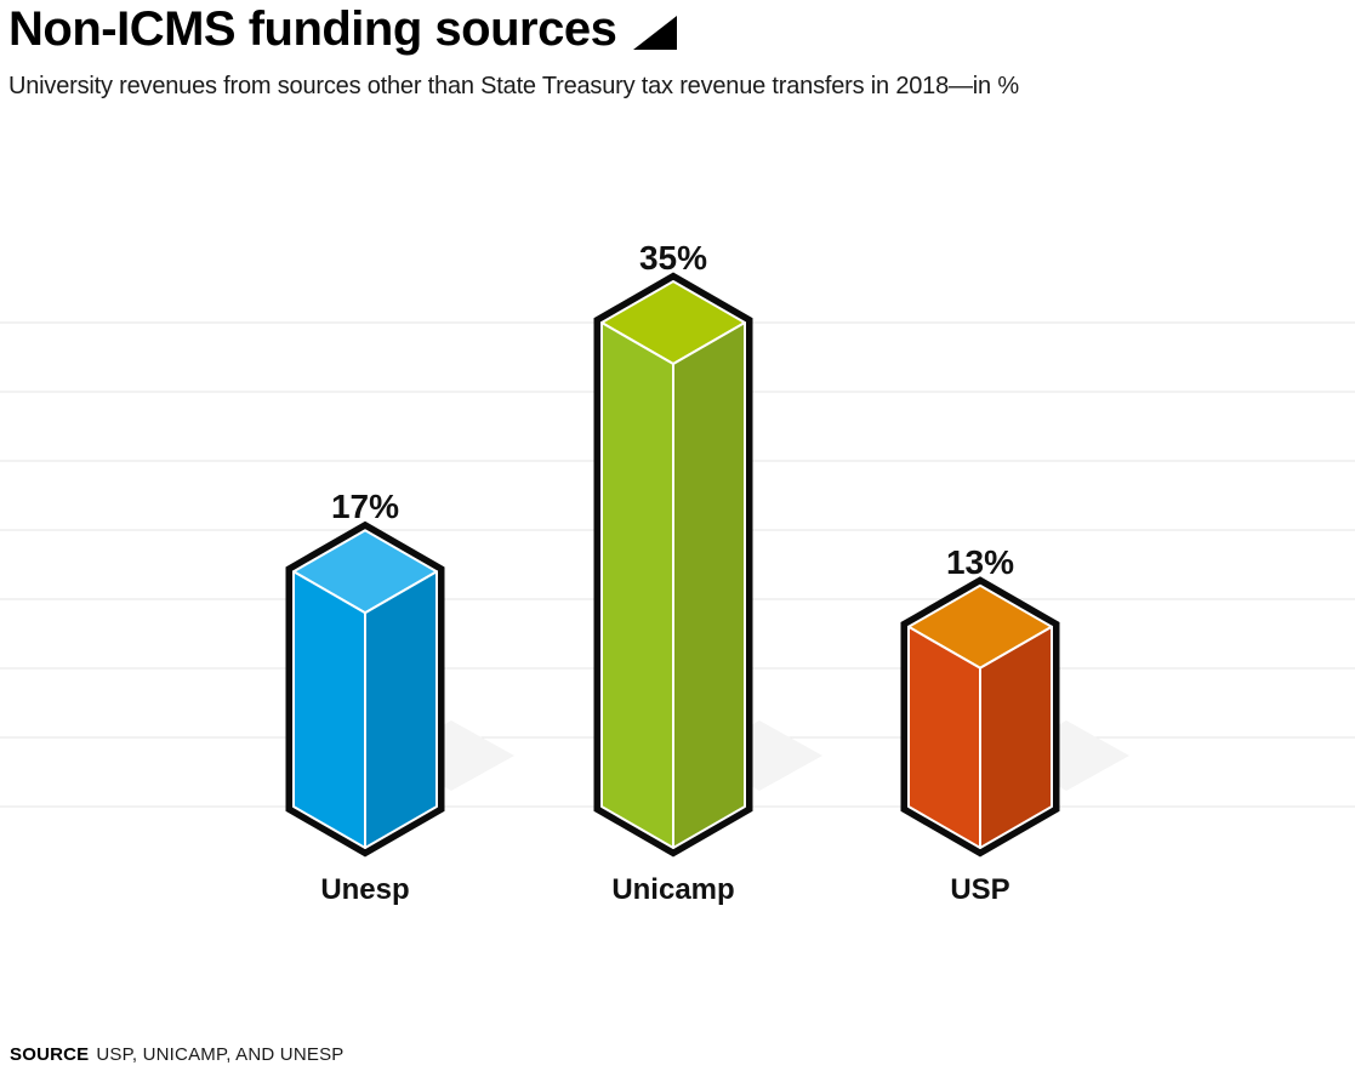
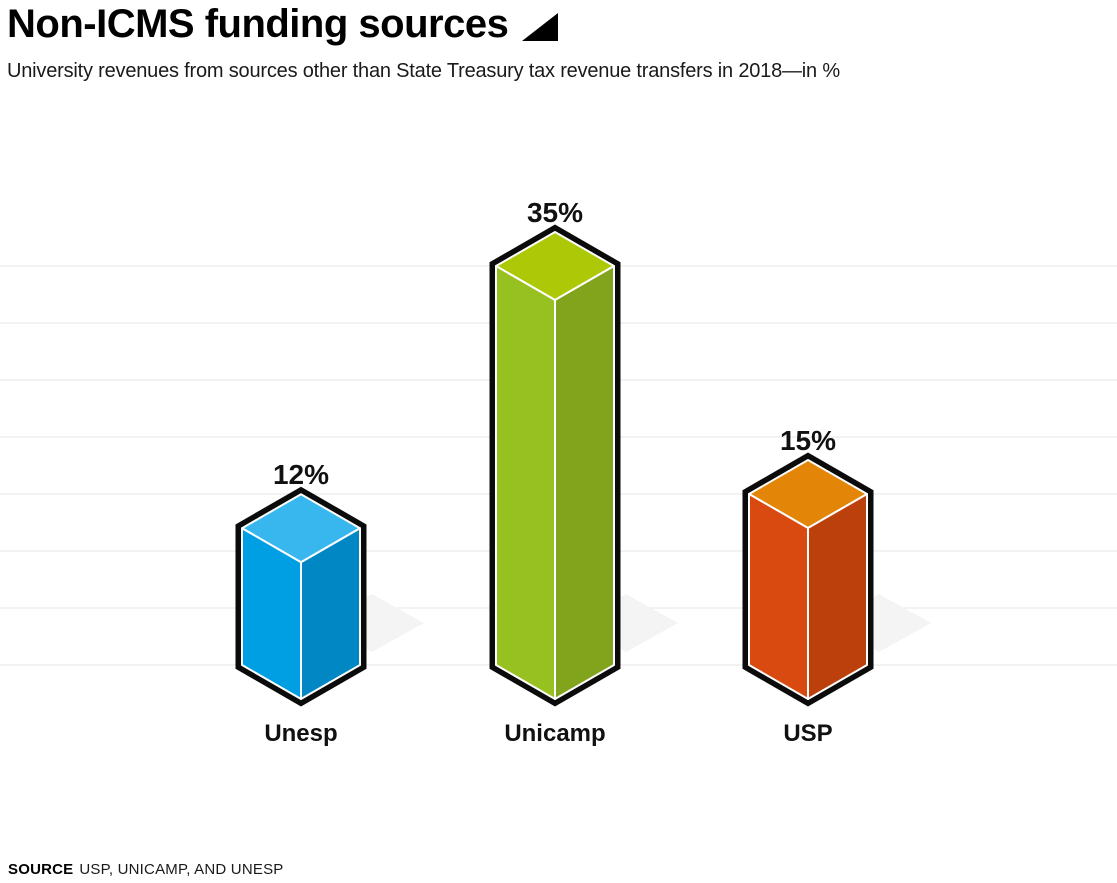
Unesp: 17% -> 12%
USP: 13% -> 15%
